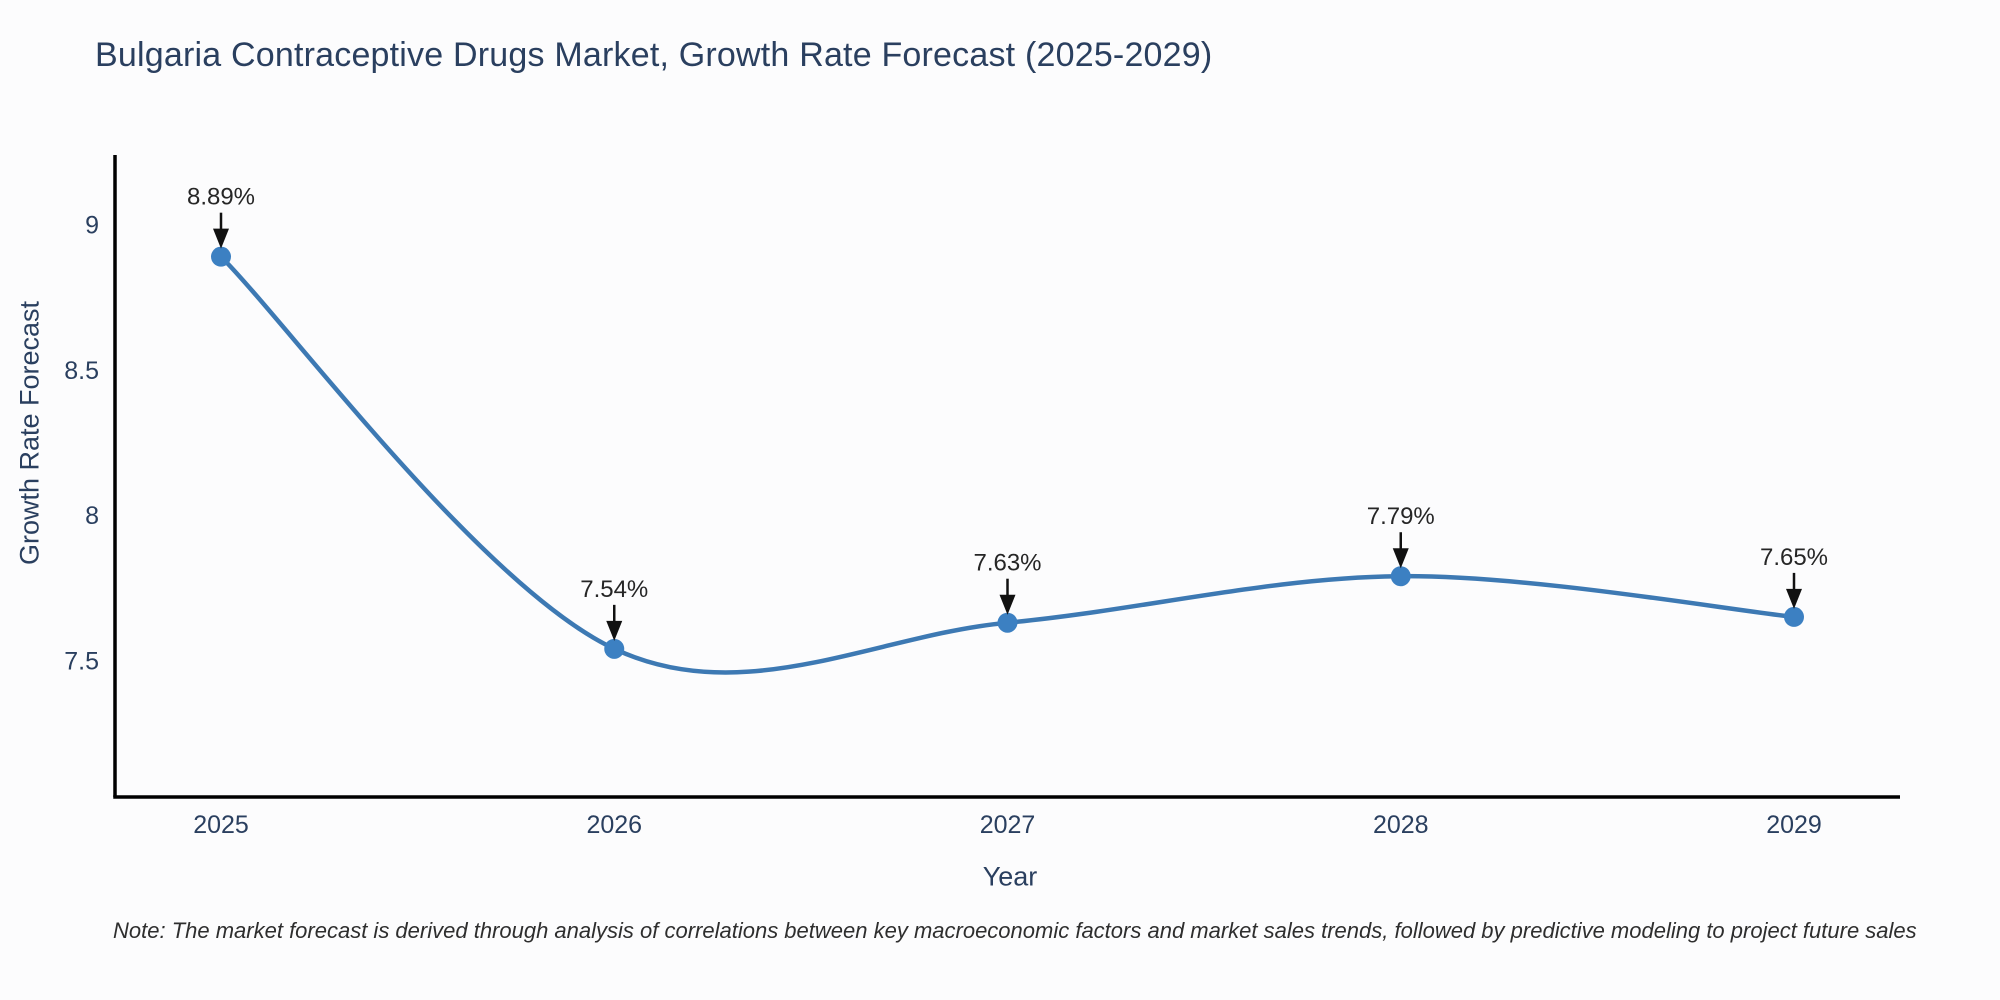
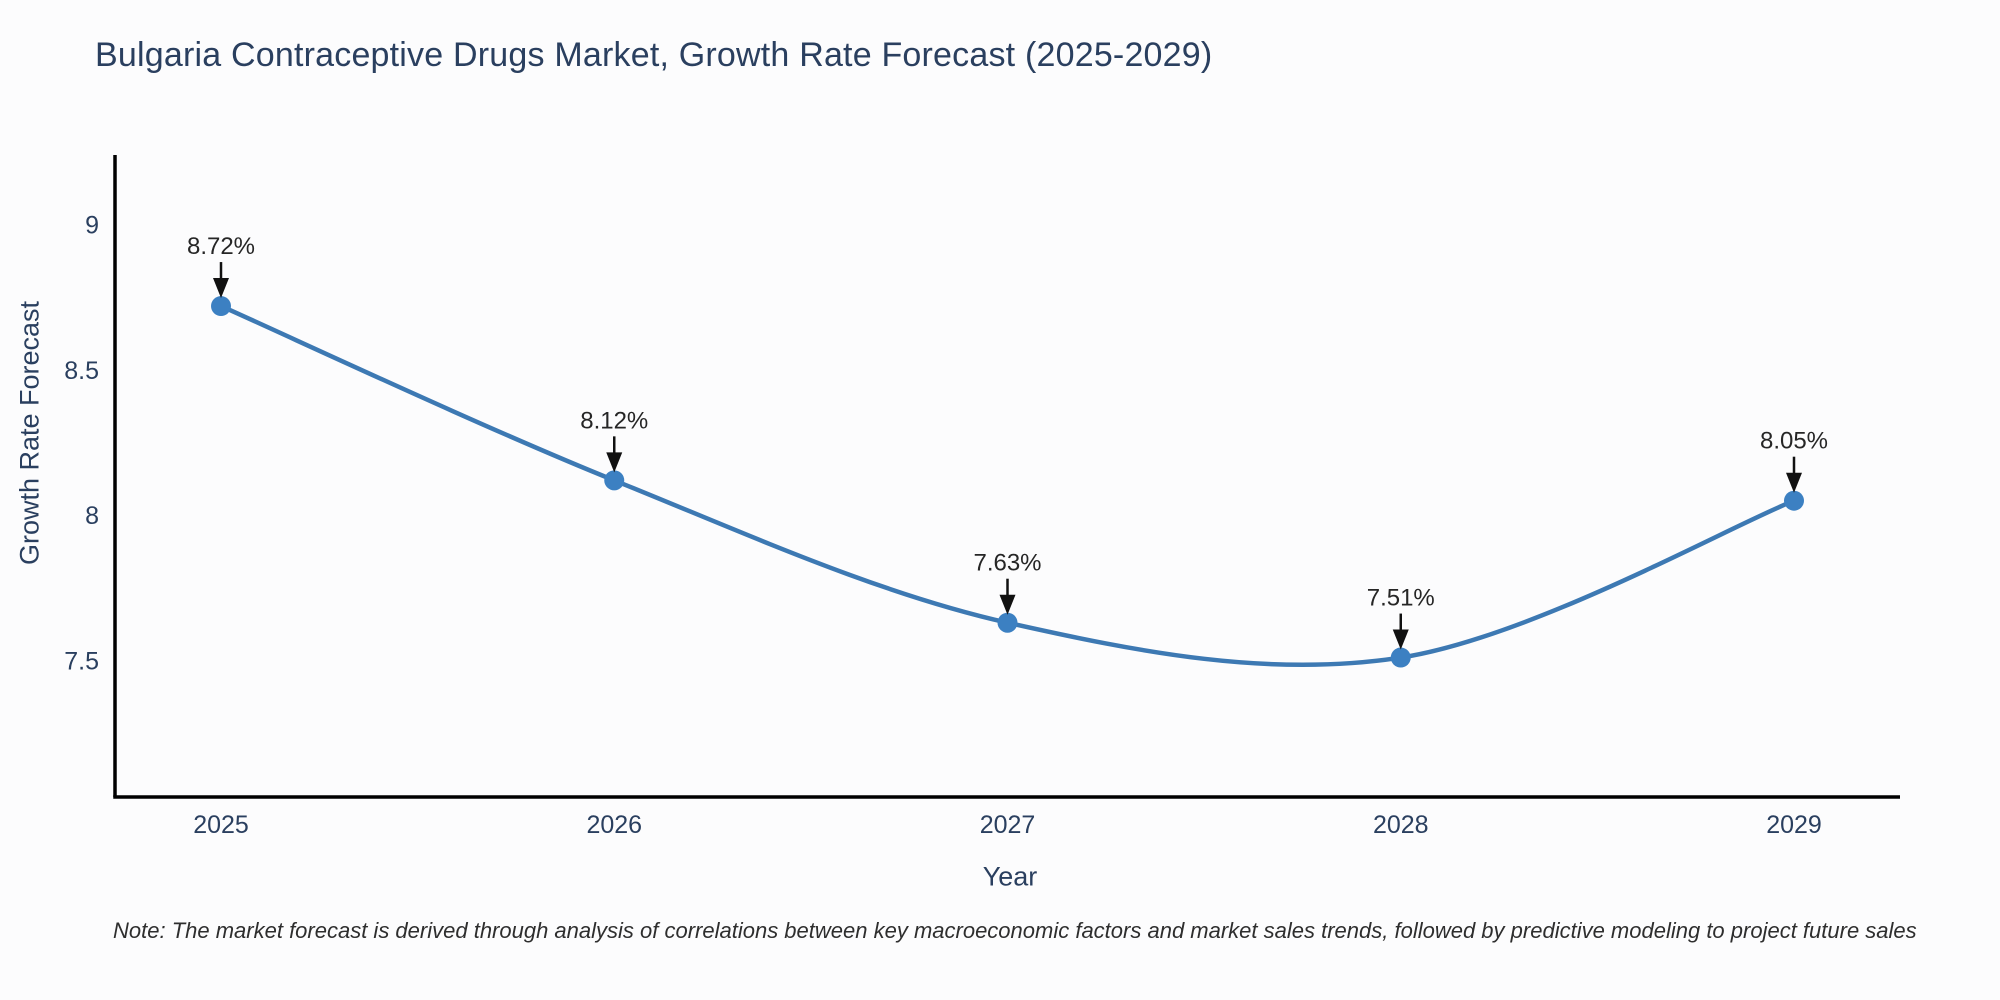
2025: 8.89% -> 8.72%
2026: 7.54% -> 8.12%
2028: 7.79% -> 7.51%
2029: 7.65% -> 8.05%
